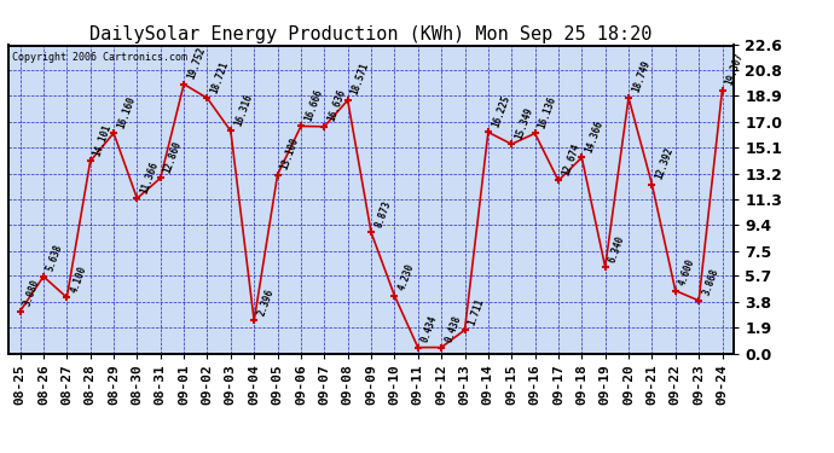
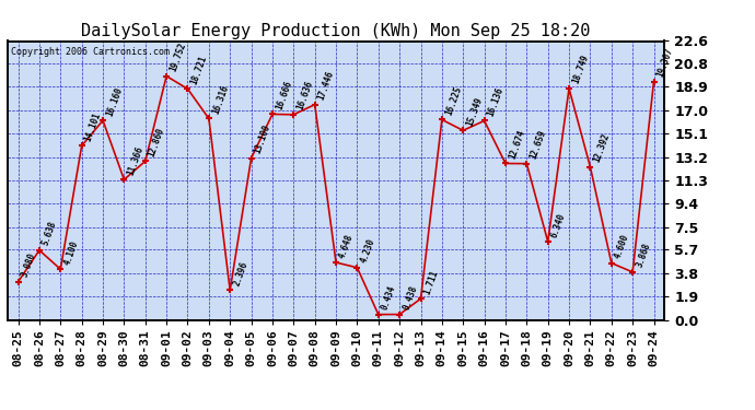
09-08: 18.571 -> 17.446
09-09: 8.873 -> 4.648
09-18: 14.366 -> 12.659
